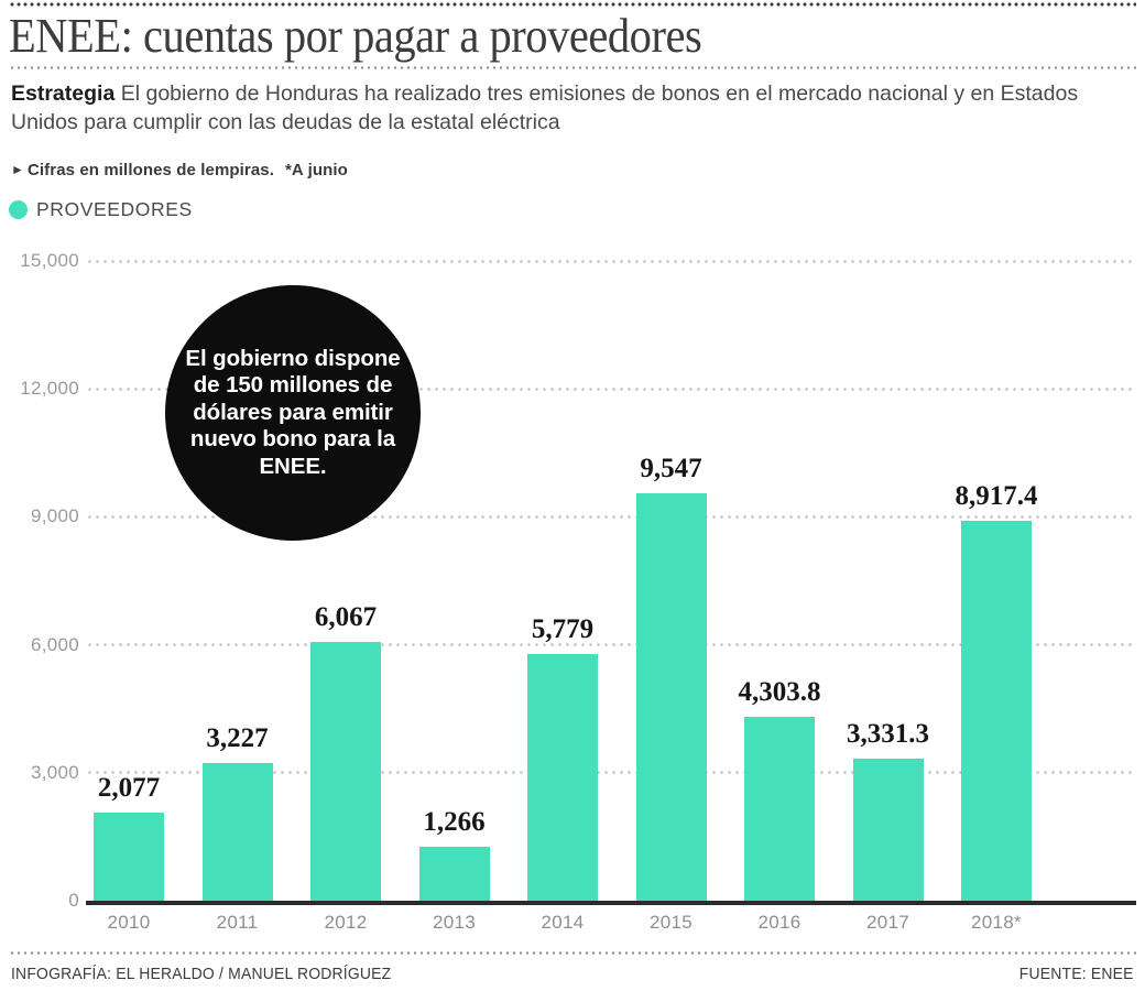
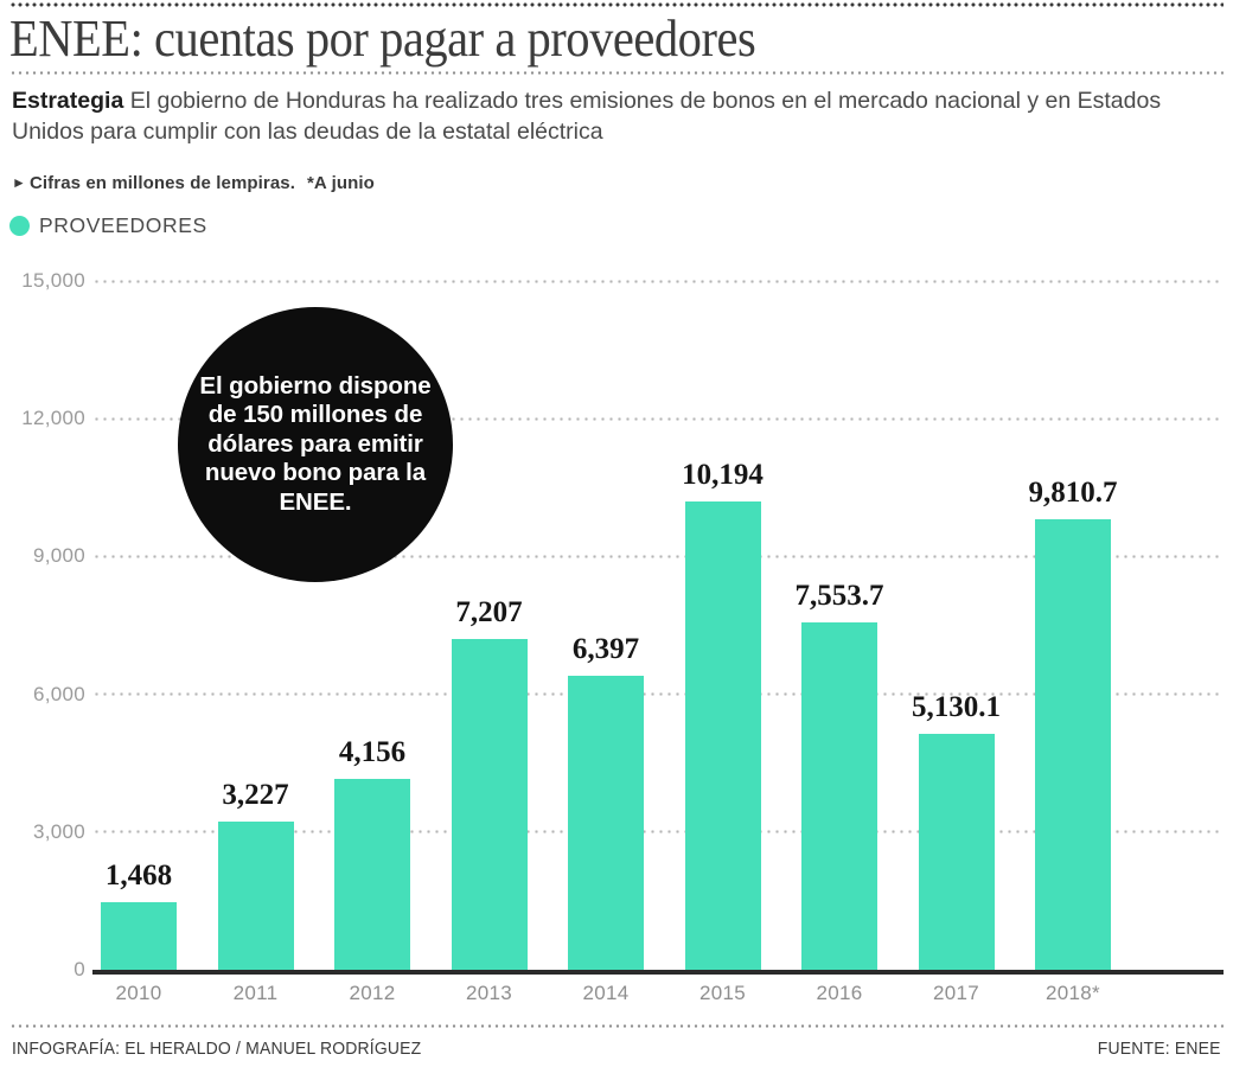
2010: 2,077 -> 1,468
2012: 6,067 -> 4,156
2013: 1,266 -> 7,207
2014: 5,779 -> 6,397
2015: 9,547 -> 10,194
2016: 4,303.8 -> 7,553.7
2017: 3,331.3 -> 5,130.1
2018*: 8,917.4 -> 9,810.7
